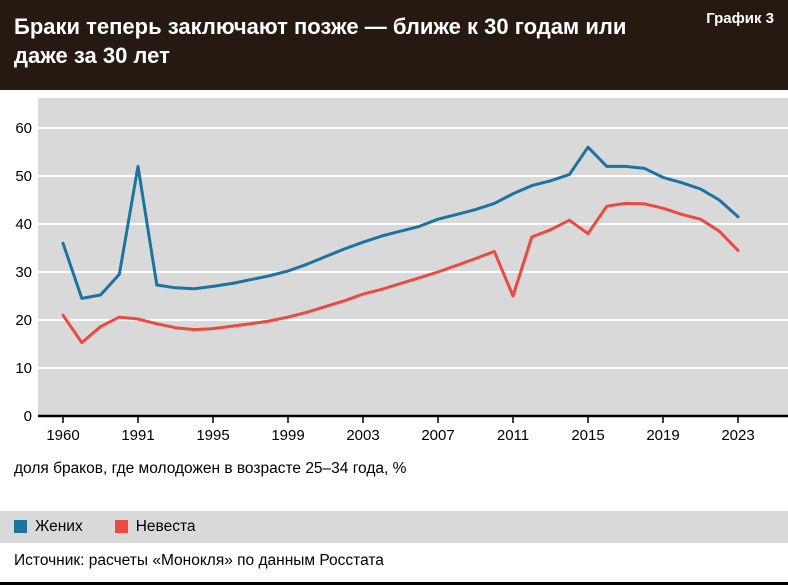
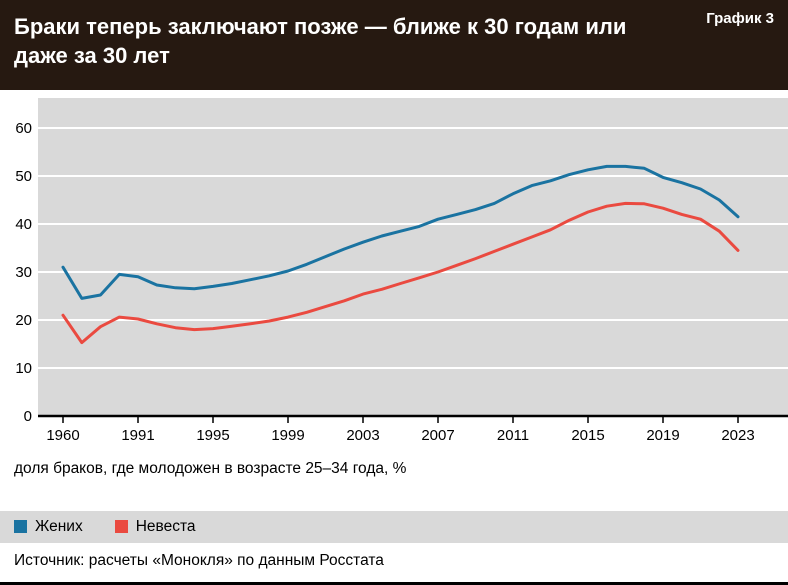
Жених/1960: 36 -> 31
Жених/1991: 52 -> 29
Невеста/2011: 25 -> 36
Жених/2015: 56 -> 51
Невеста/2015: 38 -> 42
